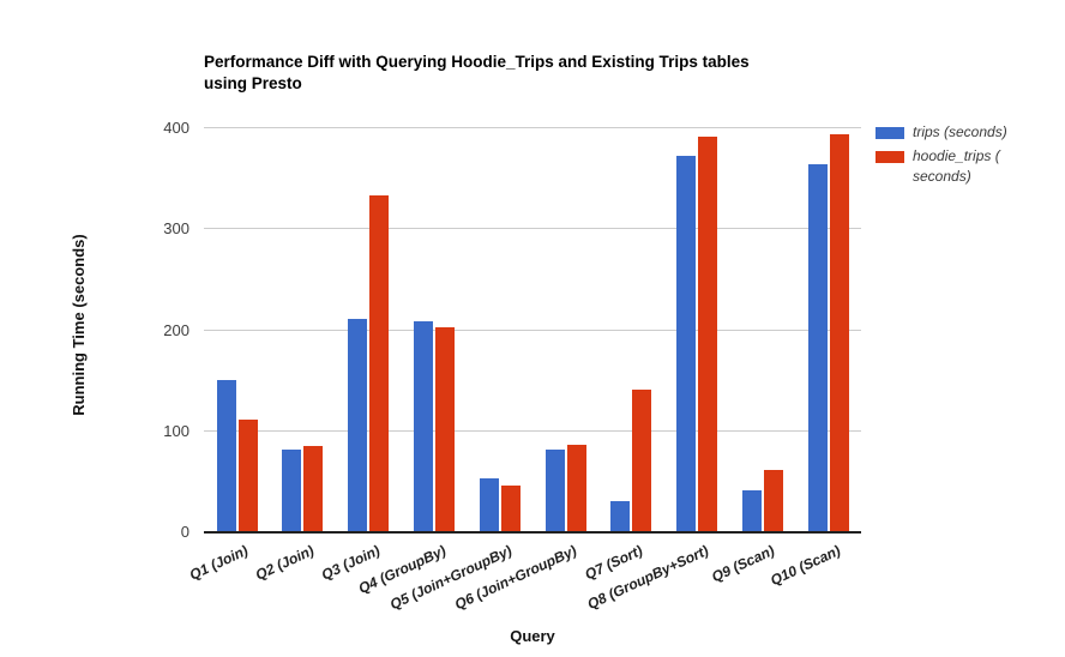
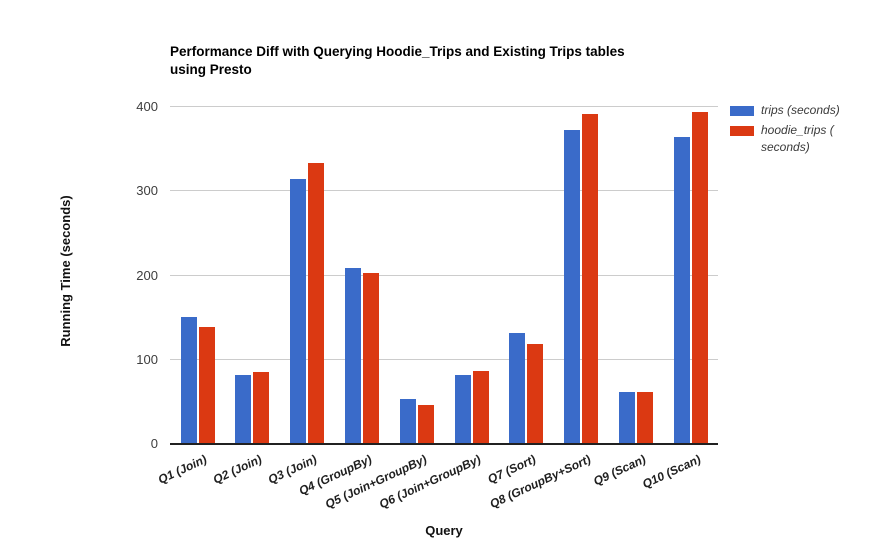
hoodie_trips (seconds)/Q1 (Join): 110 -> 140
trips (seconds)/Q3 (Join): 210 -> 310
trips (seconds)/Q7 (Sort): 30 -> 130
hoodie_trips (seconds)/Q7 (Sort): 140 -> 120
trips (seconds)/Q9 (Scan): 40 -> 60
